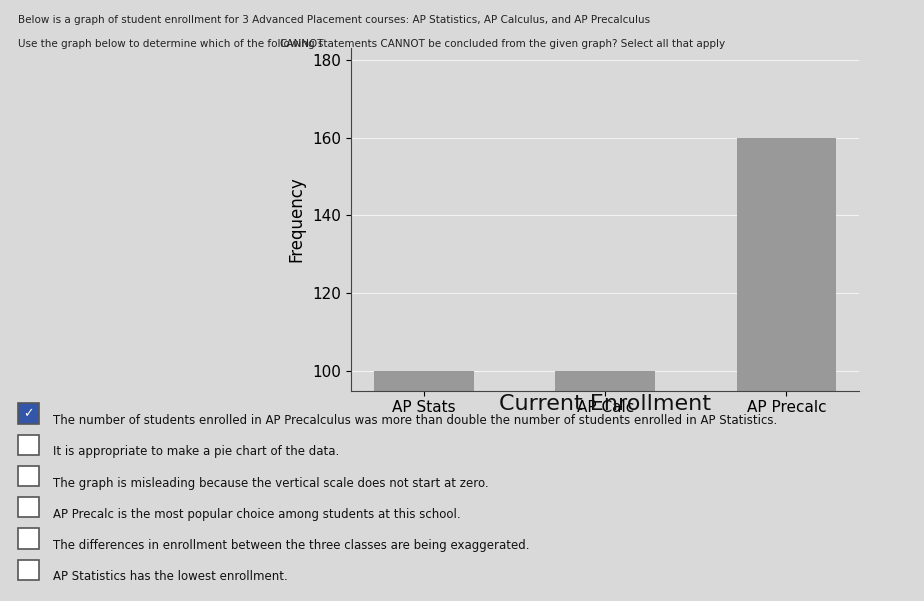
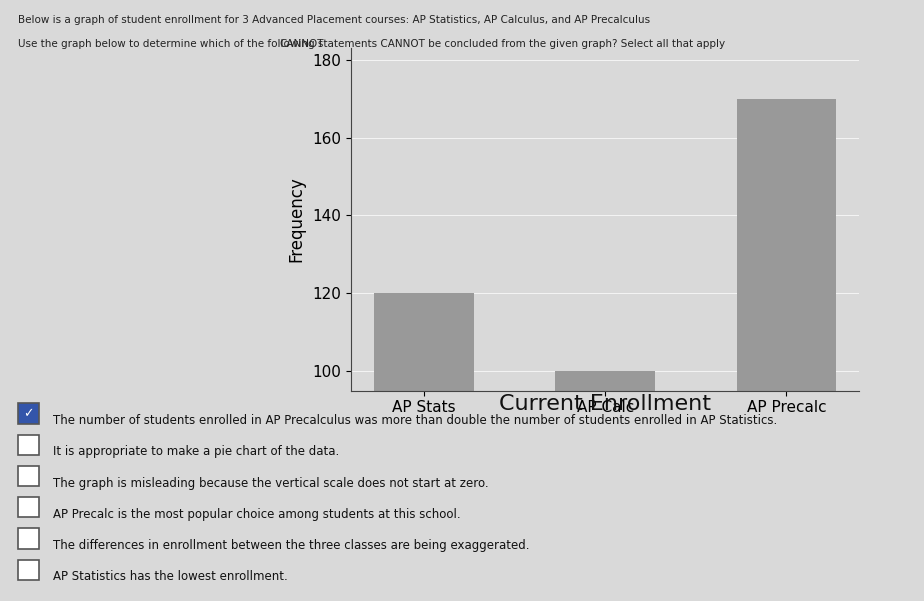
AP Stats: 100 -> 120
AP Precalc: 160 -> 170
